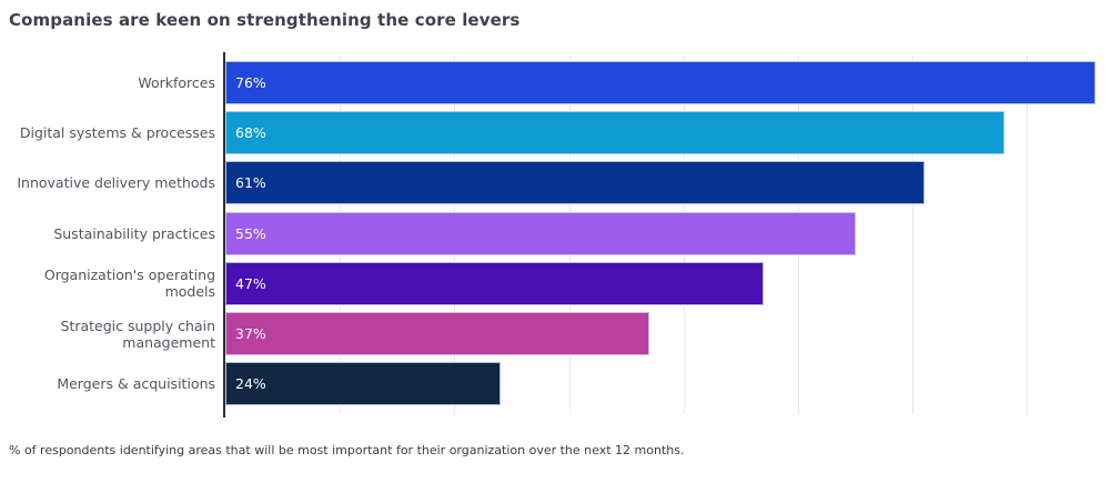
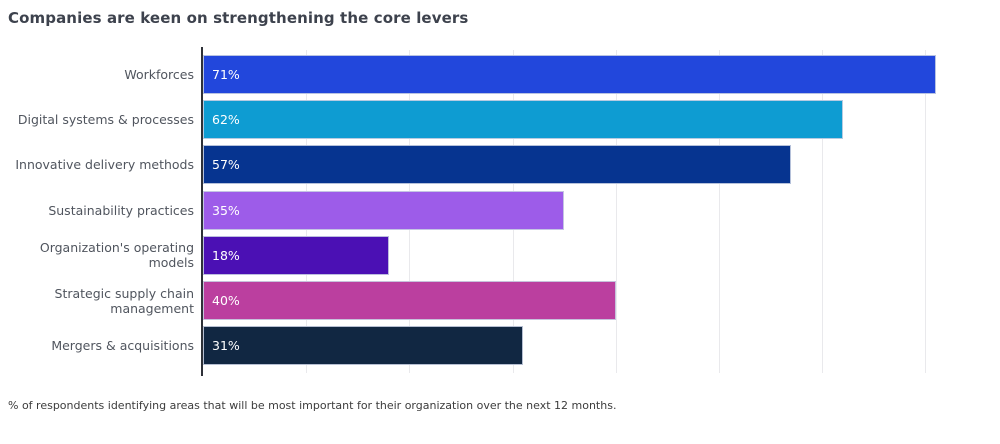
Workforces: 76% -> 71%
Digital systems & processes: 68% -> 62%
Innovative delivery methods: 61% -> 57%
Sustainability practices: 55% -> 35%
Organization's operating models: 47% -> 18%
Strategic supply chain management: 37% -> 40%
Mergers & acquisitions: 24% -> 31%
